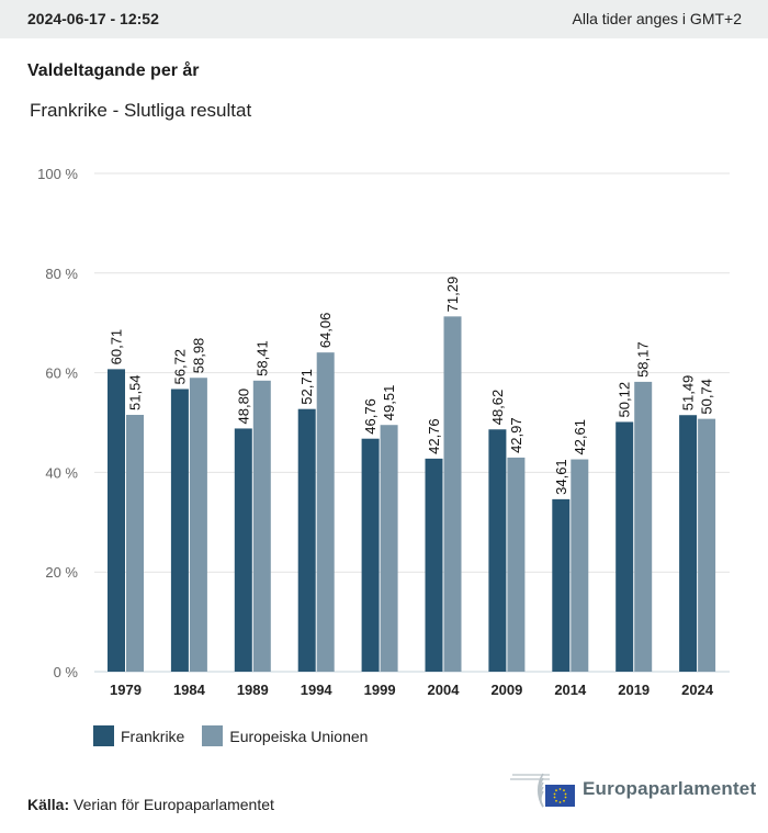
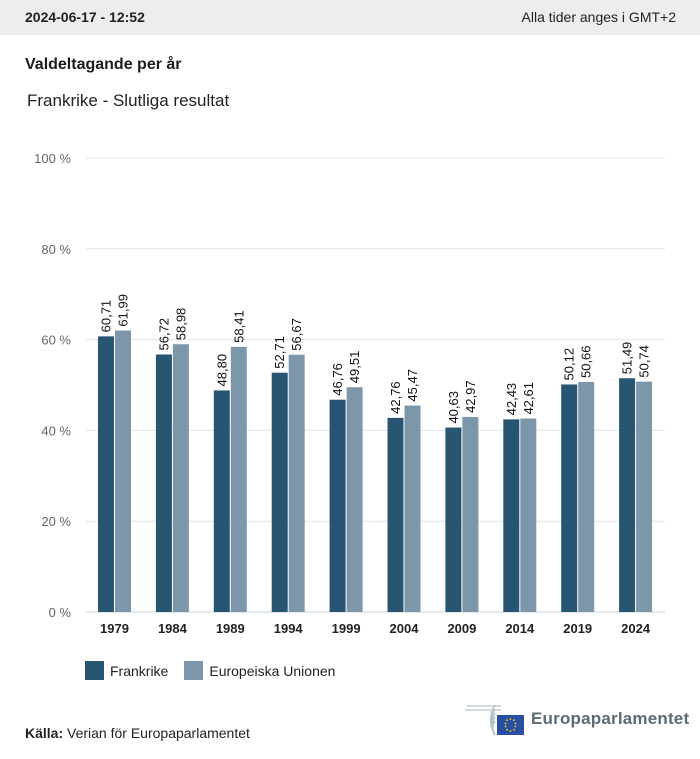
Europeiska Unionen/1979: 51,54 -> 61,99
Europeiska Unionen/1994: 64,06 -> 56,67
Europeiska Unionen/2004: 71,29 -> 45,47
Frankrike/2009: 48,62 -> 40,63
Frankrike/2014: 34,61 -> 42,43
Europeiska Unionen/2019: 58,17 -> 50,66
